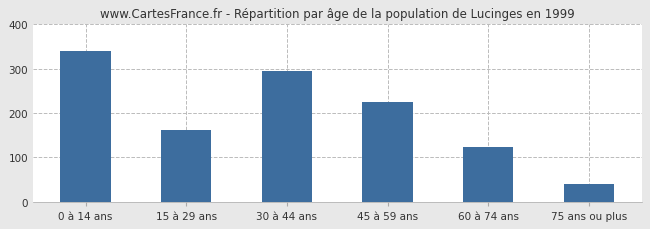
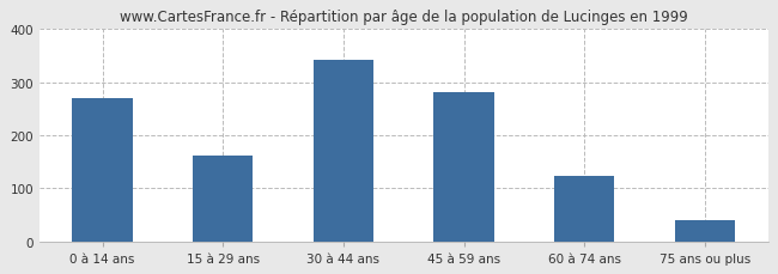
0 à 14 ans: 340 -> 270
30 à 44 ans: 295 -> 342
45 à 59 ans: 225 -> 281
